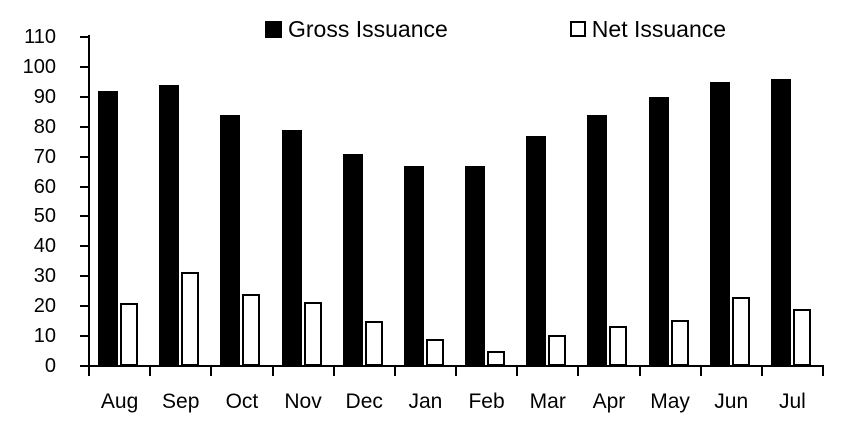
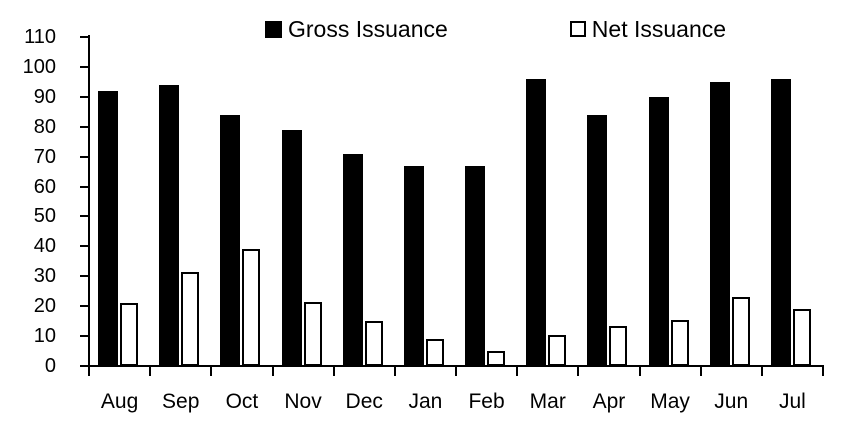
Net Issuance/Oct: 24 -> 39
Gross Issuance/Mar: 77 -> 96
